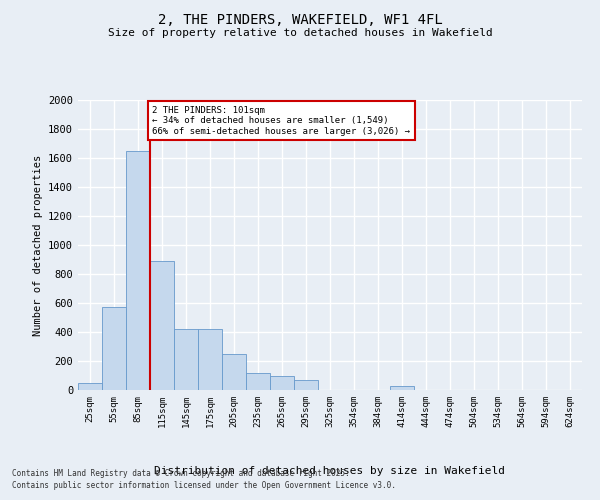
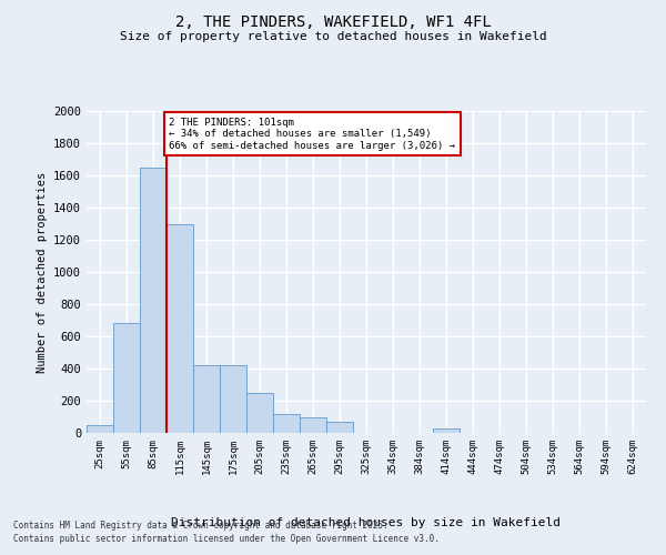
55sqm: 570 -> 680
115sqm: 890 -> 1300
